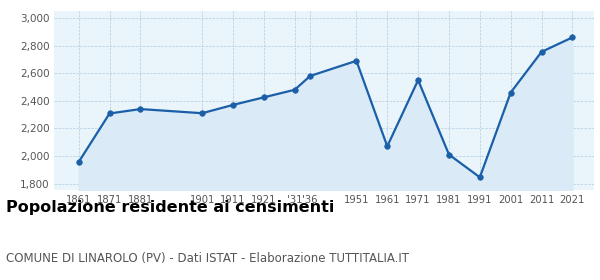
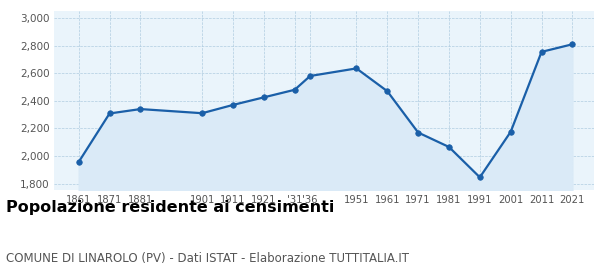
1951: 2,690 -> 2,640
1961: 2,070 -> 2,470
1971: 2,550 -> 2,170
1981: 2,010 -> 2,060
2001: 2,460 -> 2,180
2021: 2,860 -> 2,810
